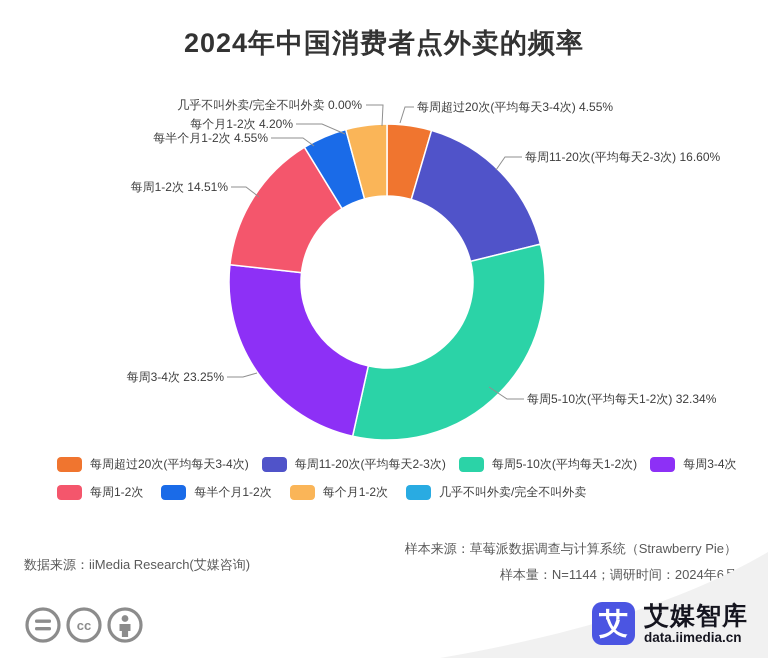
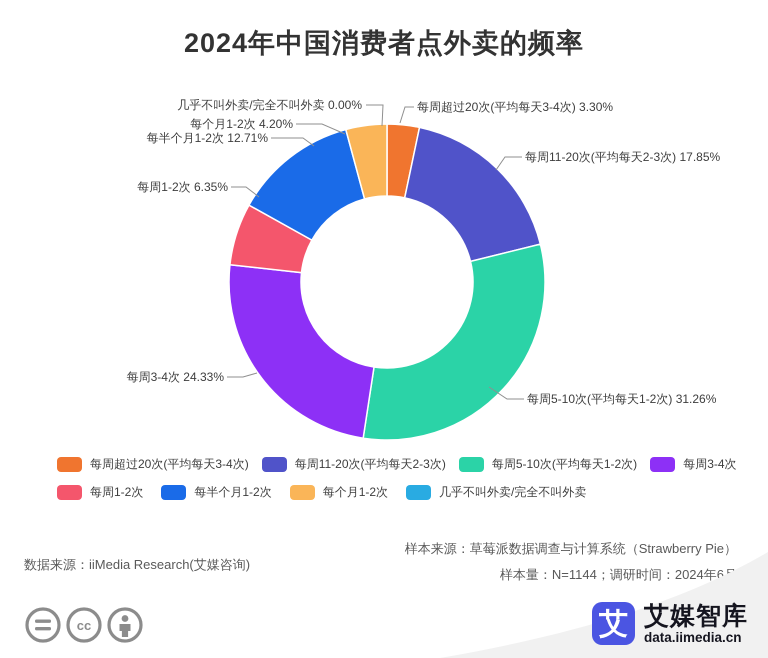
每周超过20次(平均每天3-4次): 4.55% -> 3.30%
每周11-20次(平均每天2-3次): 16.60% -> 17.85%
每周5-10次(平均每天1-2次): 32.34% -> 31.26%
每周3-4次: 23.25% -> 24.33%
每周1-2次: 14.51% -> 6.35%
每半个月1-2次: 4.55% -> 12.71%
